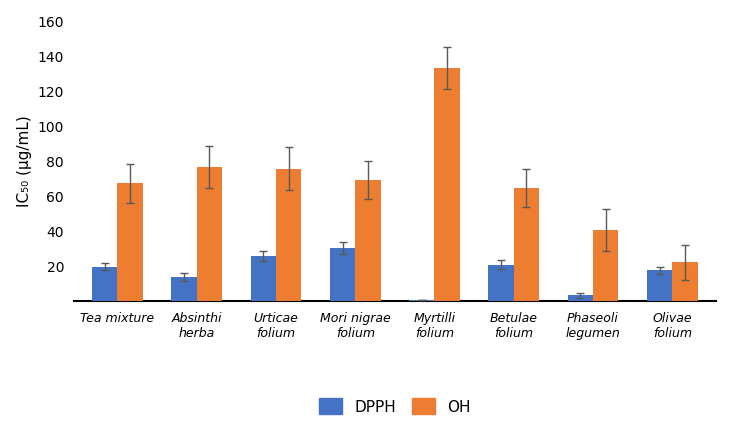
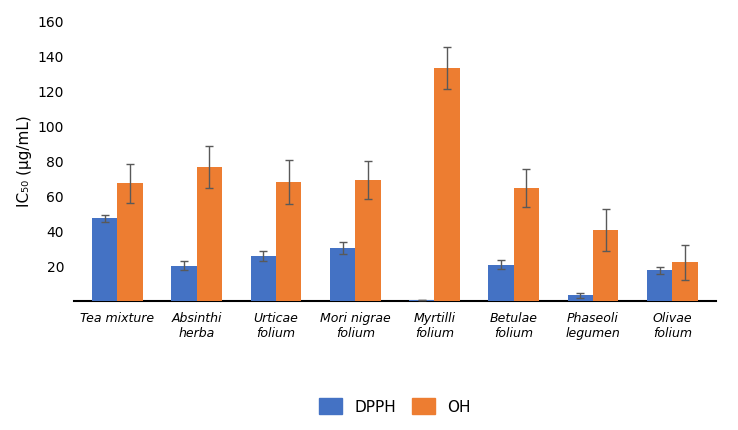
DPPH/Tea mixture: 20 -> 47
DPPH/Absinthi herba: 14 -> 20
OH/Urticae folium: 76 -> 68
